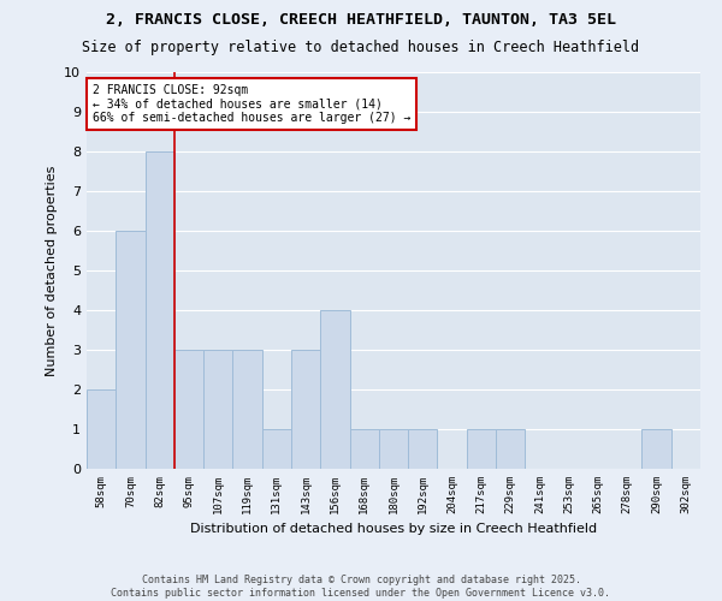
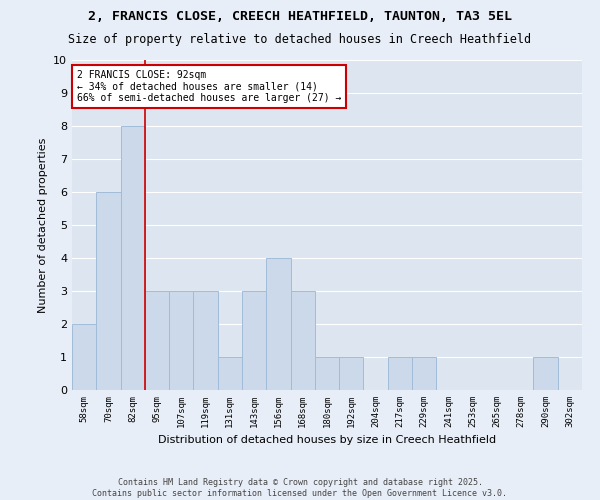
168sqm: 1 -> 3
